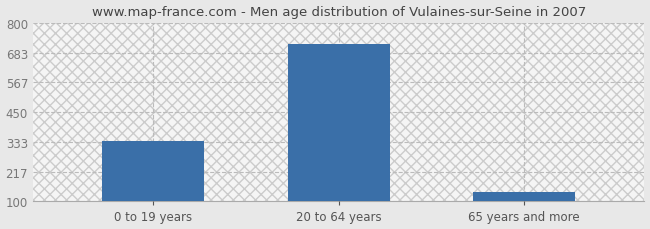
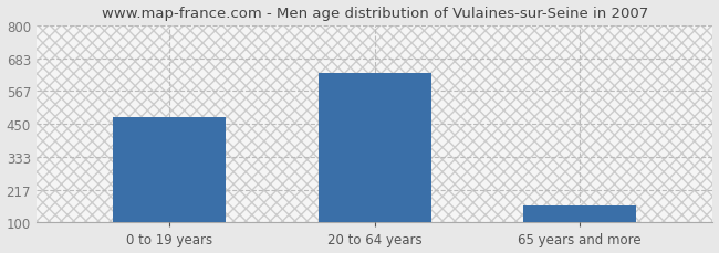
0 to 19 years: 336 -> 475
20 to 64 years: 716 -> 630
65 years and more: 138 -> 160
